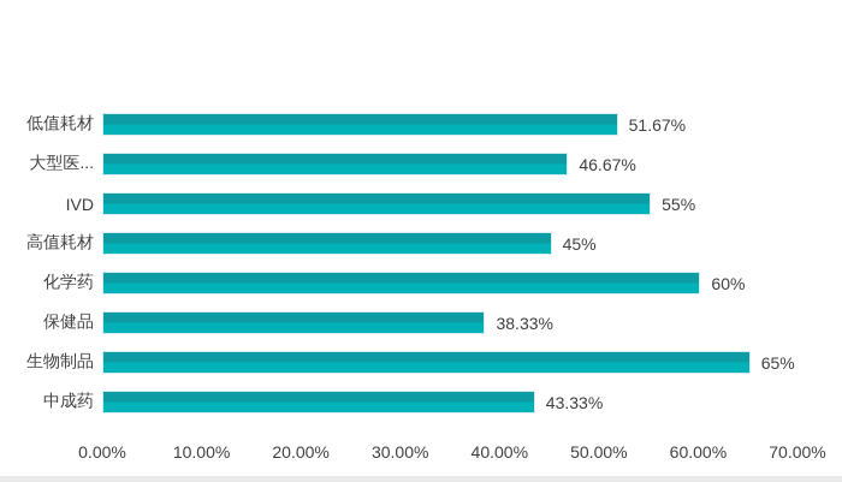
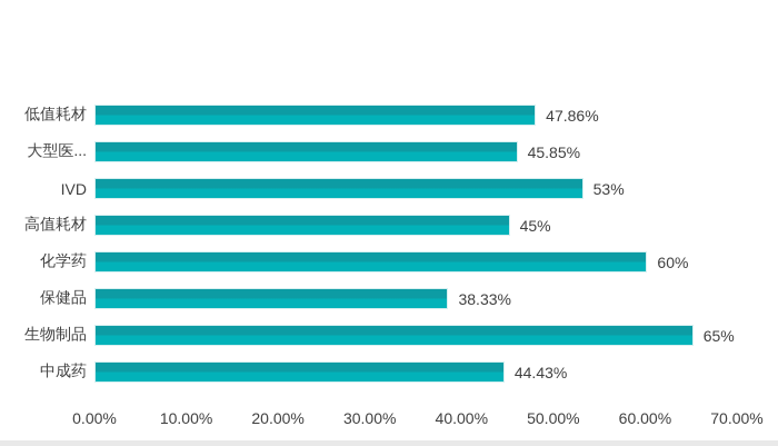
低值耗材: 51.67% -> 47.86%
大型医...: 46.67% -> 45.85%
IVD: 55% -> 53%
中成药: 43.33% -> 44.43%
